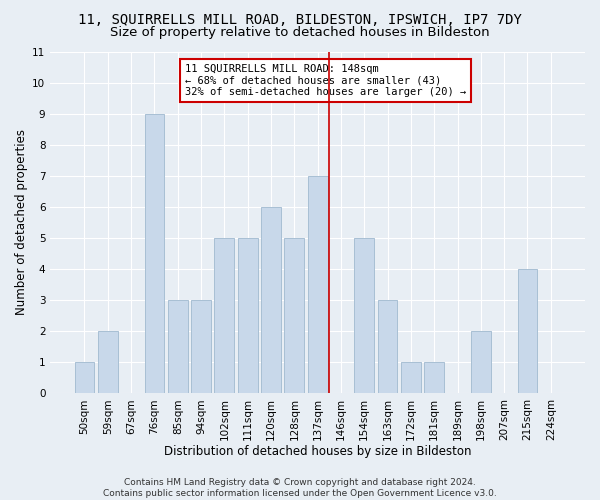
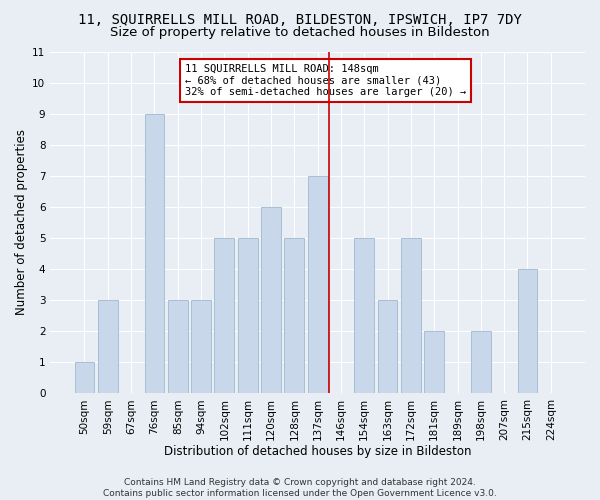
59sqm: 2 -> 3
172sqm: 1 -> 5
181sqm: 1 -> 2
